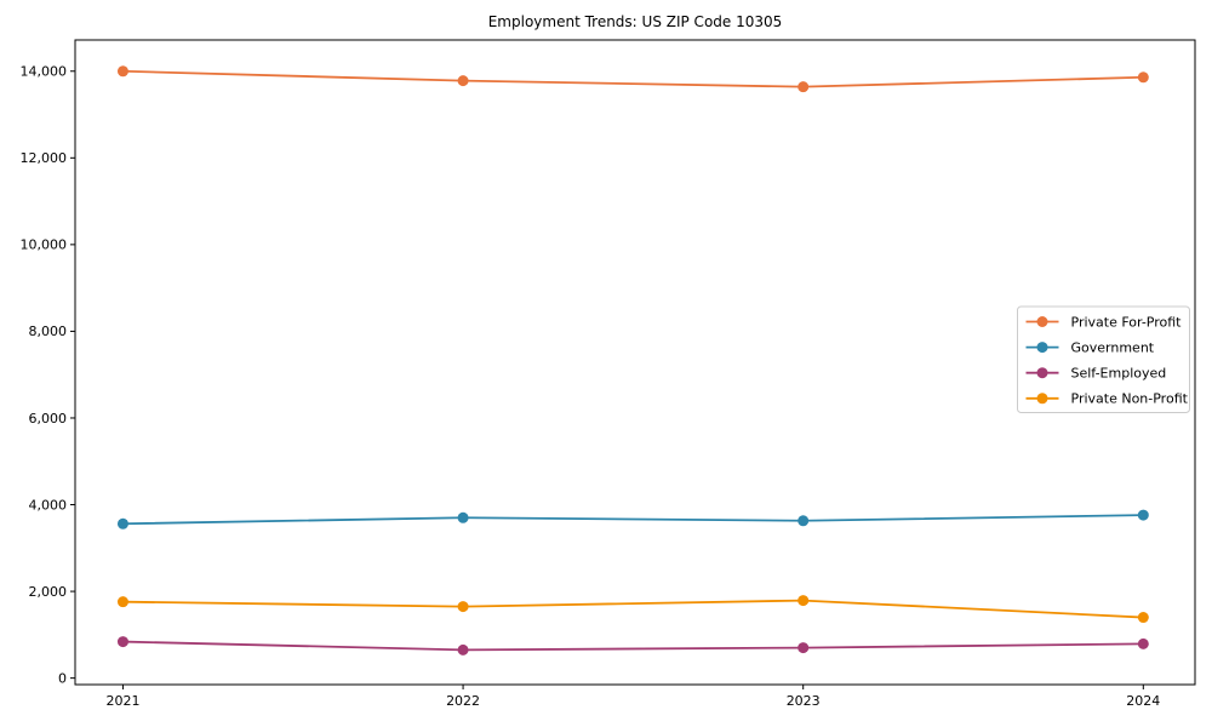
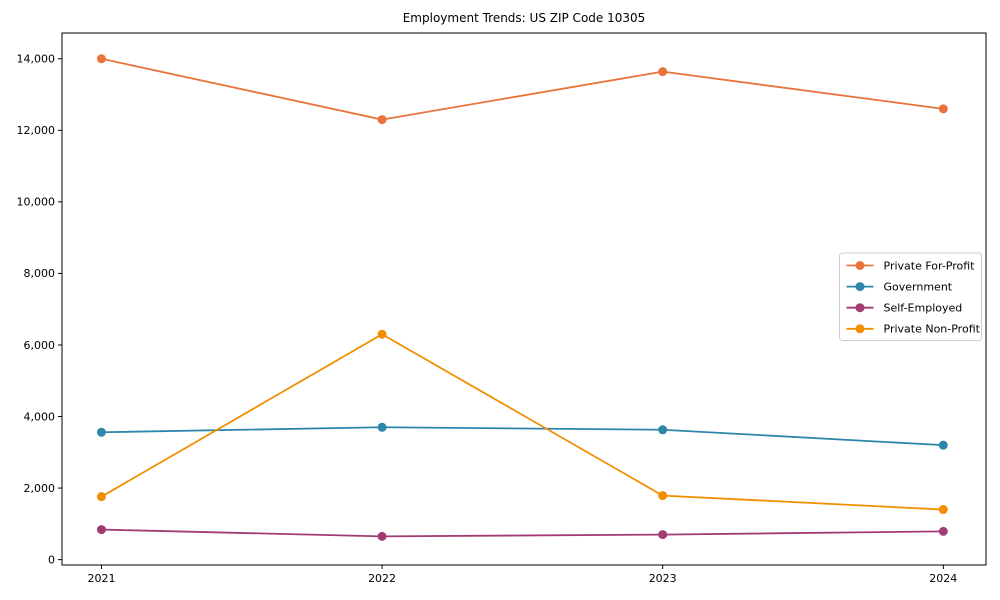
Private For-Profit/2022: 13800 -> 12300
Private Non-Profit/2022: 1600 -> 6300
Private For-Profit/2024: 13900 -> 12600
Government/2024: 3800 -> 3200
